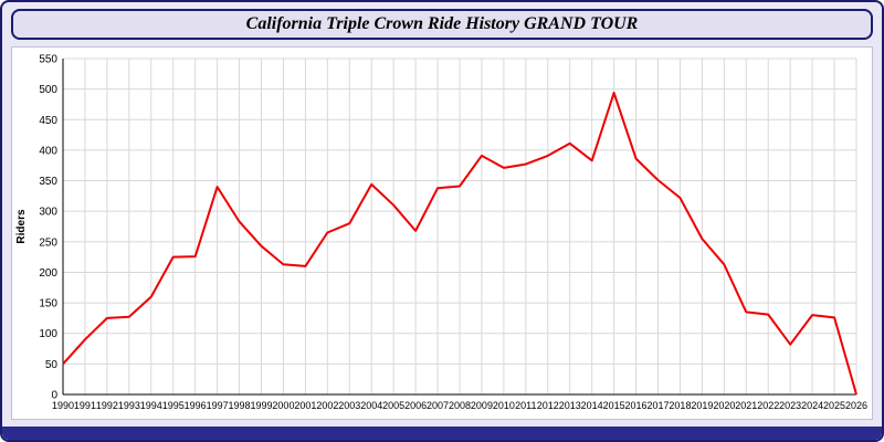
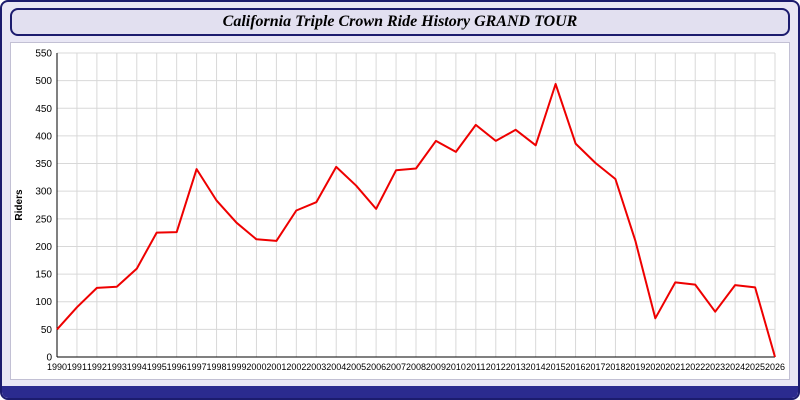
2011: 380 -> 420
2019: 260 -> 210
2020: 210 -> 70
